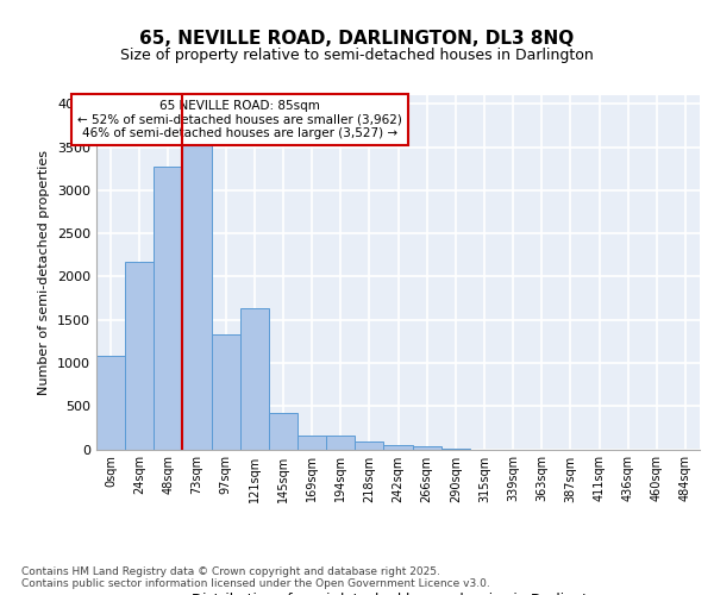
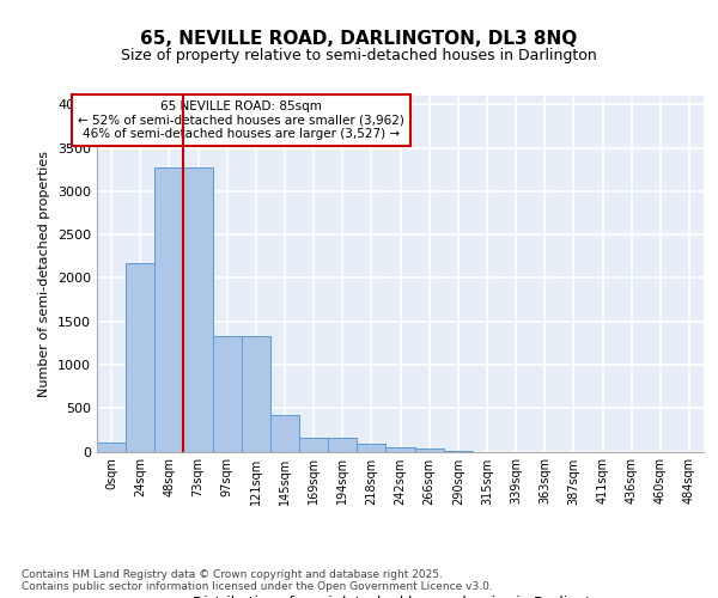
0sqm: 1080 -> 110
73sqm: 3540 -> 3280
121sqm: 1640 -> 1340
